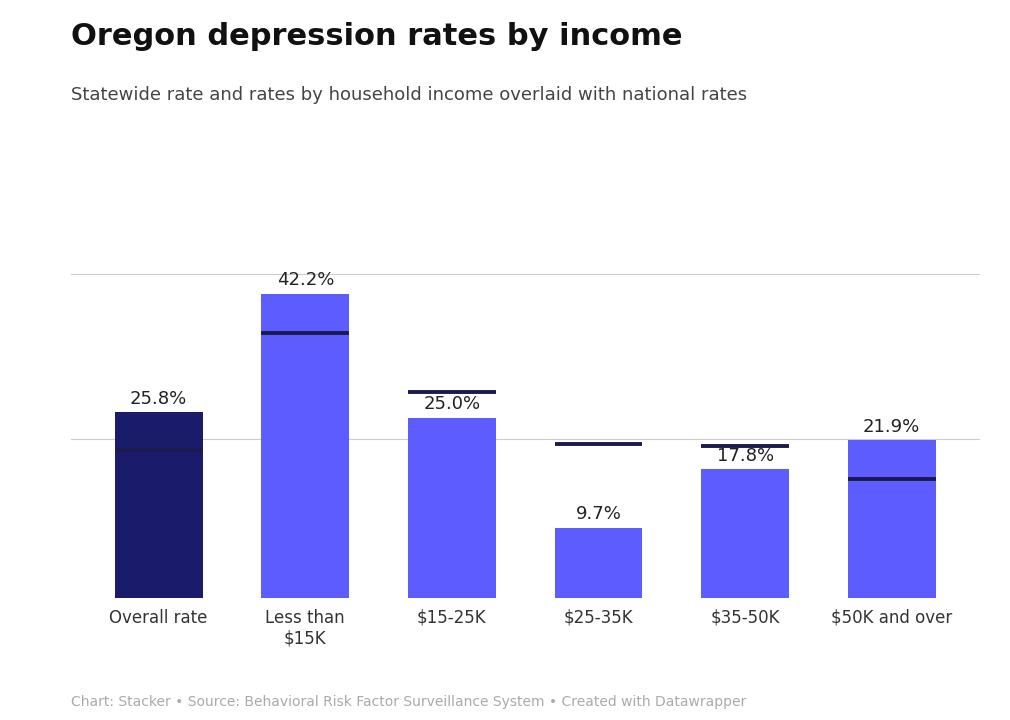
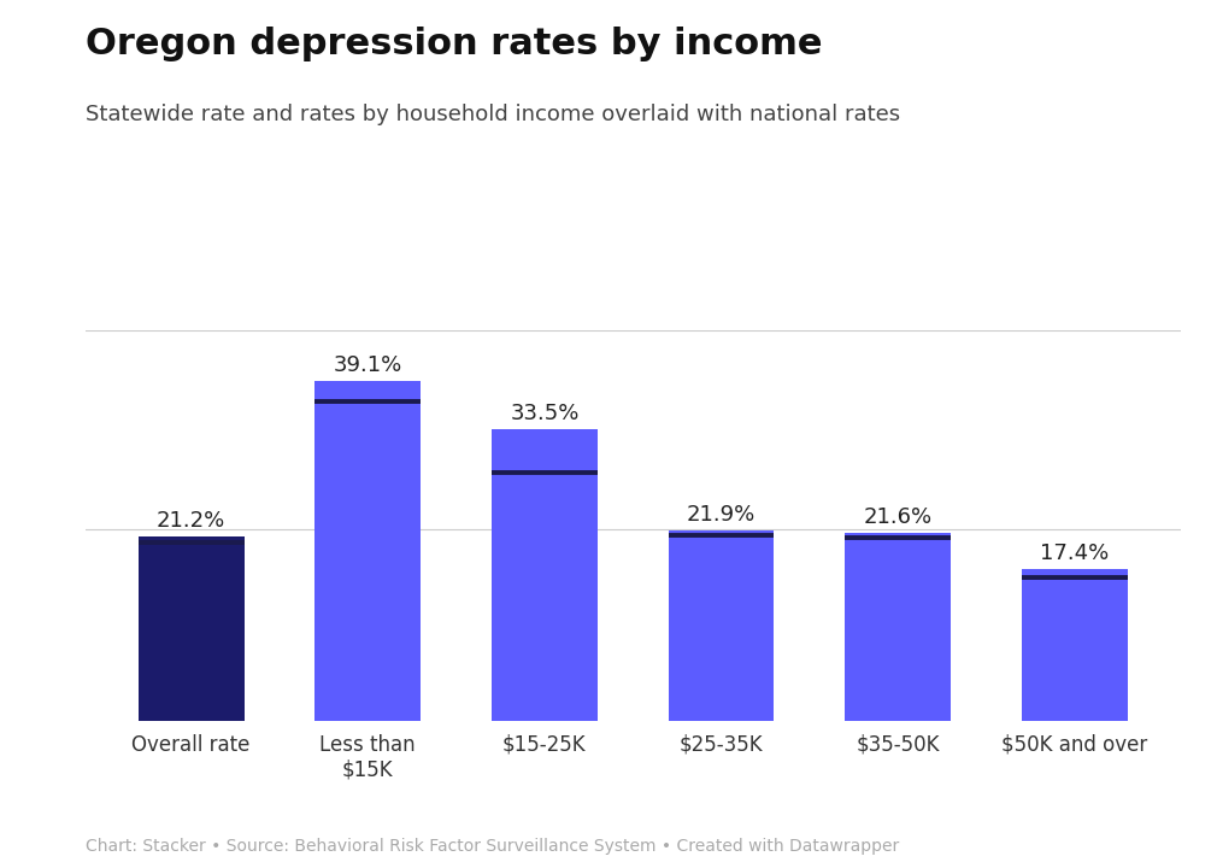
Overall rate: 25.8% -> 21.2%
Less than $15K: 42.2% -> 39.1%
$15-25K: 25.0% -> 33.5%
$25-35K: 9.7% -> 21.9%
$35-50K: 17.8% -> 21.6%
$50K and over: 21.9% -> 17.4%
